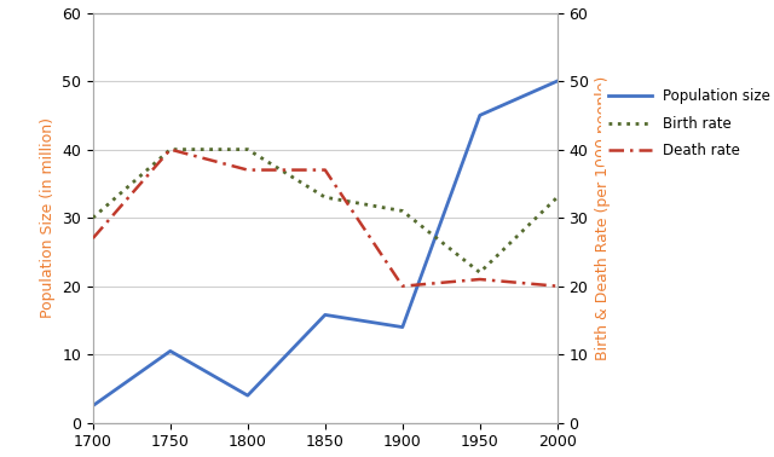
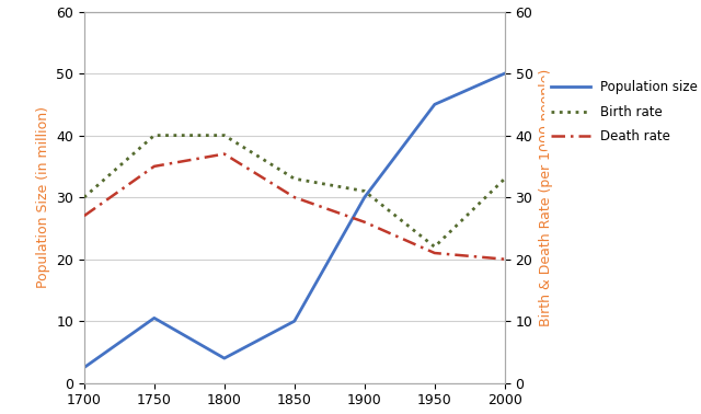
Death rate/1750: 40 -> 35
Population size/1850: 15.8 -> 10.0
Death rate/1850: 37 -> 30
Population size/1900: 14.0 -> 30.0
Death rate/1900: 20 -> 26
